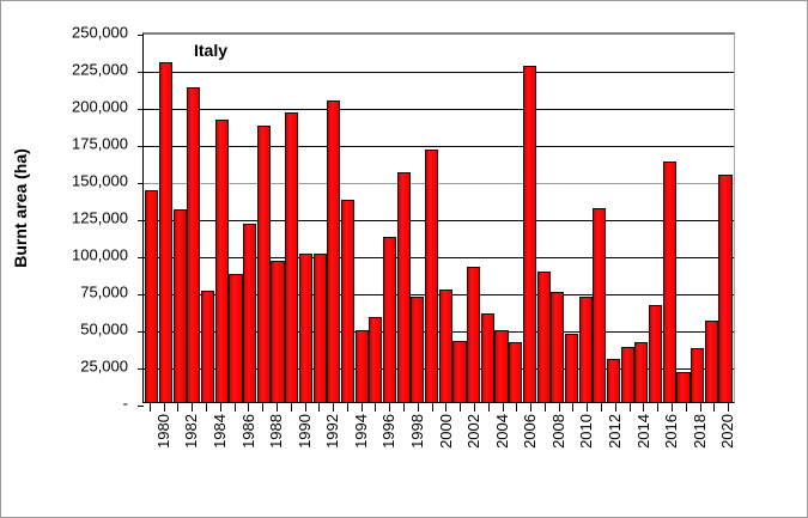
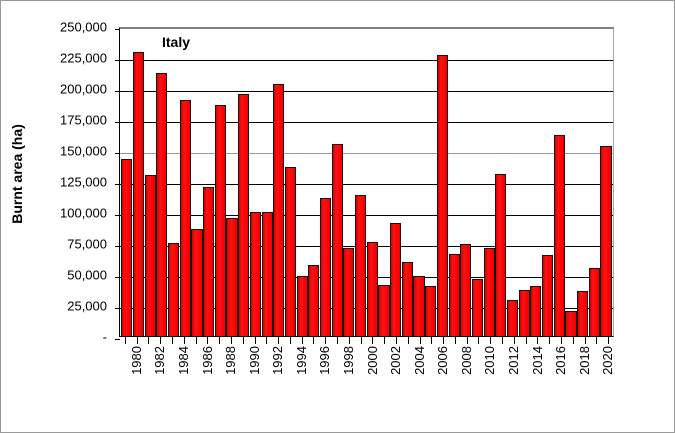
2000: 170000 -> 114000
2008: 88000 -> 66000
